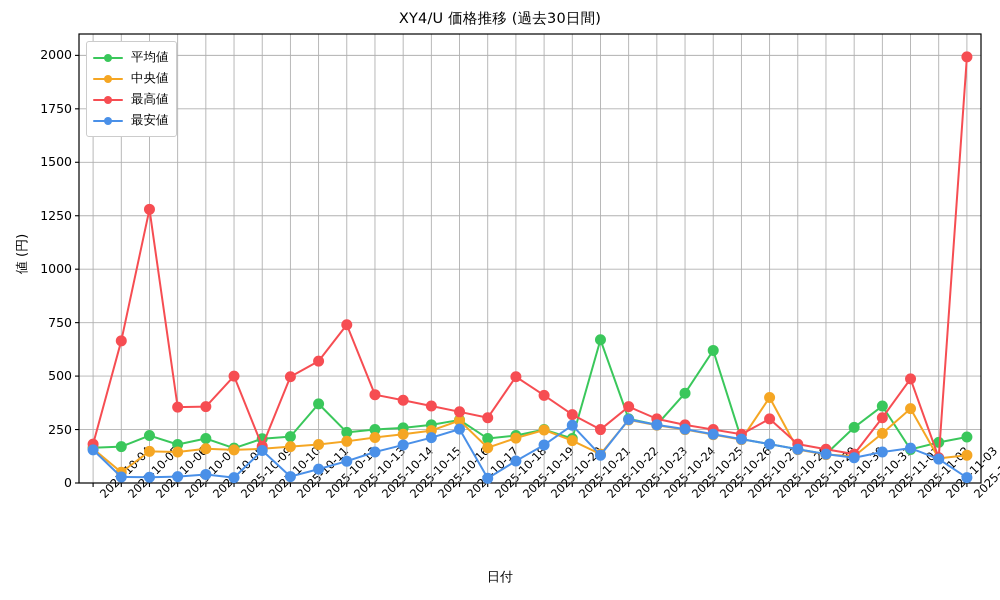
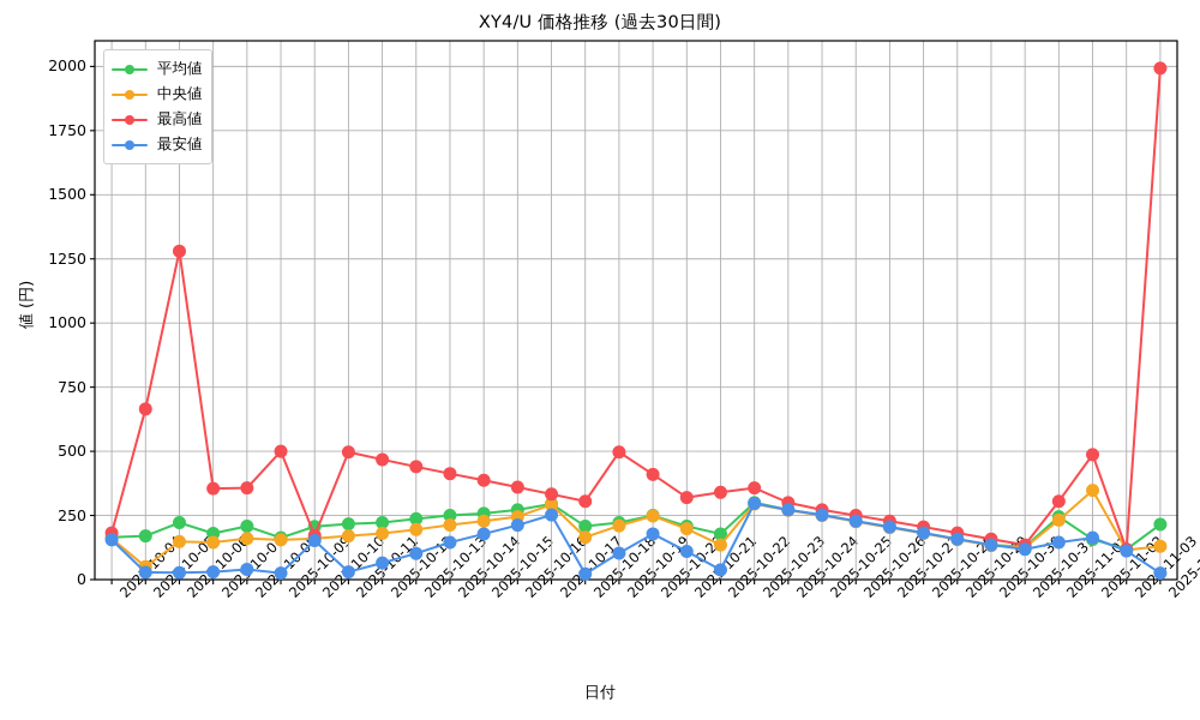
平均値/2025-10-12: 370 -> 220
最高値/2025-10-12: 570 -> 470
最高値/2025-10-13: 740 -> 440
最安値/2025-10-21: 270 -> 110
平均値/2025-10-22: 670 -> 180
最高値/2025-10-22: 250 -> 340
最安値/2025-10-22: 130 -> 40
平均値/2025-10-25: 420 -> 250
平均値/2025-10-26: 620 -> 230
中央値/2025-10-28: 400 -> 180
最高値/2025-10-28: 300 -> 200
平均値/2025-10-31: 260 -> 130
平均値/2025-11-01: 360 -> 240
平均値/2025-11-03: 190 -> 120
